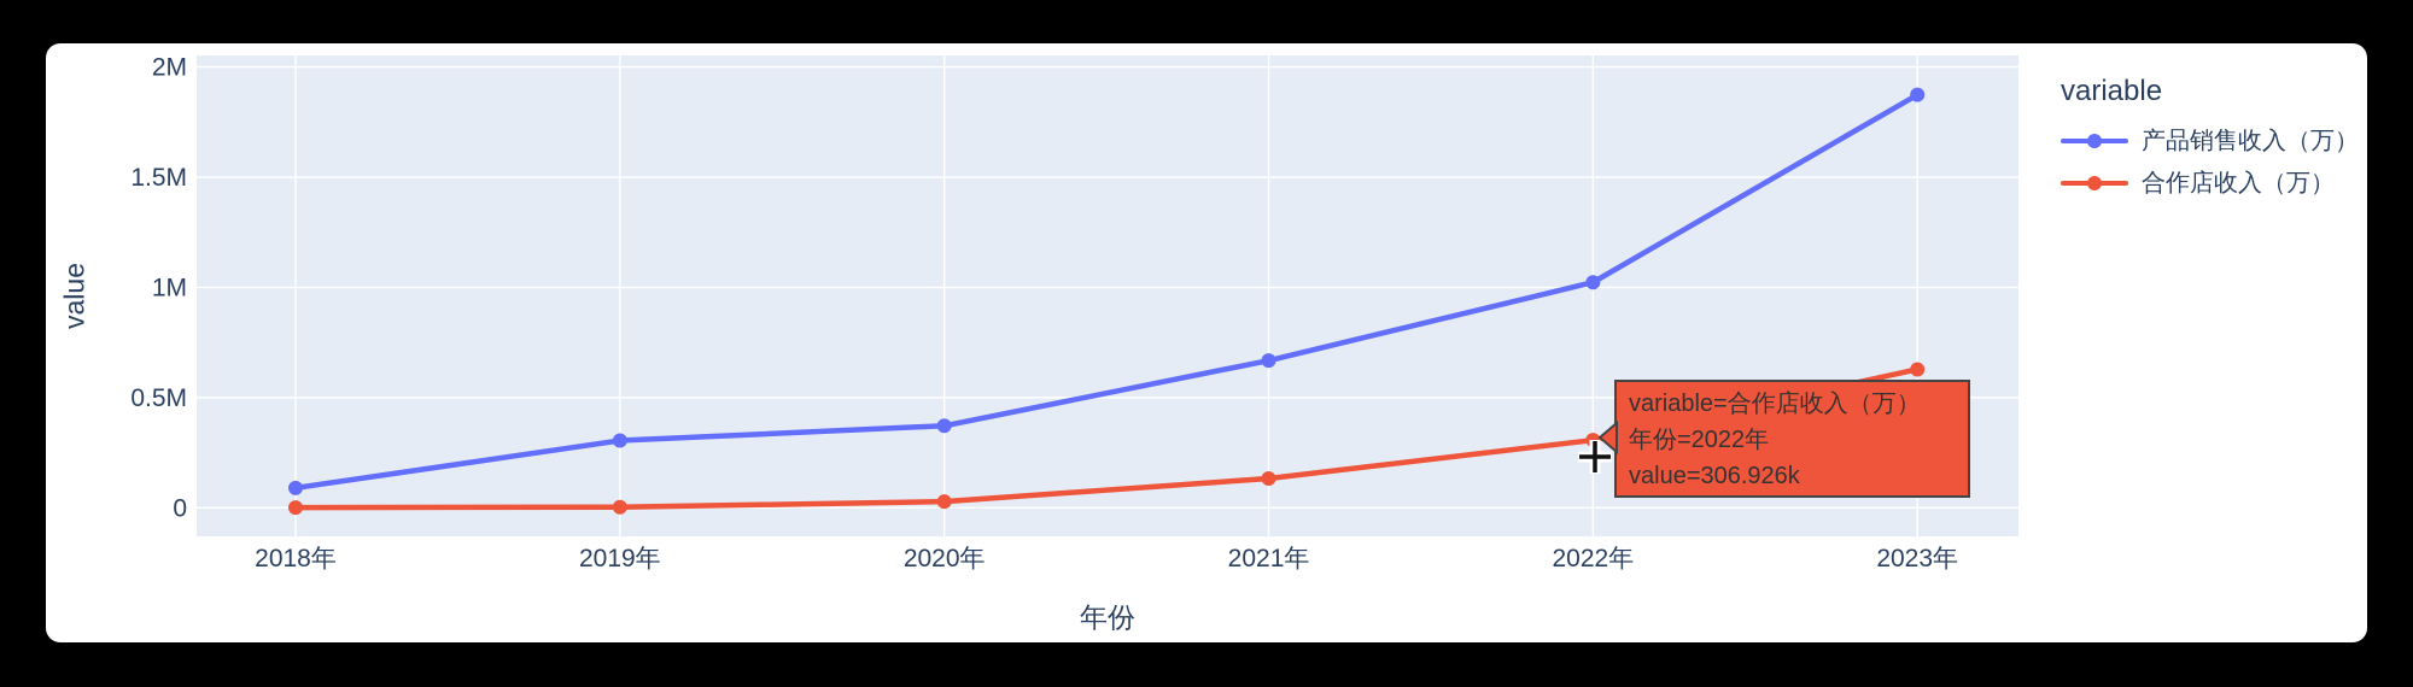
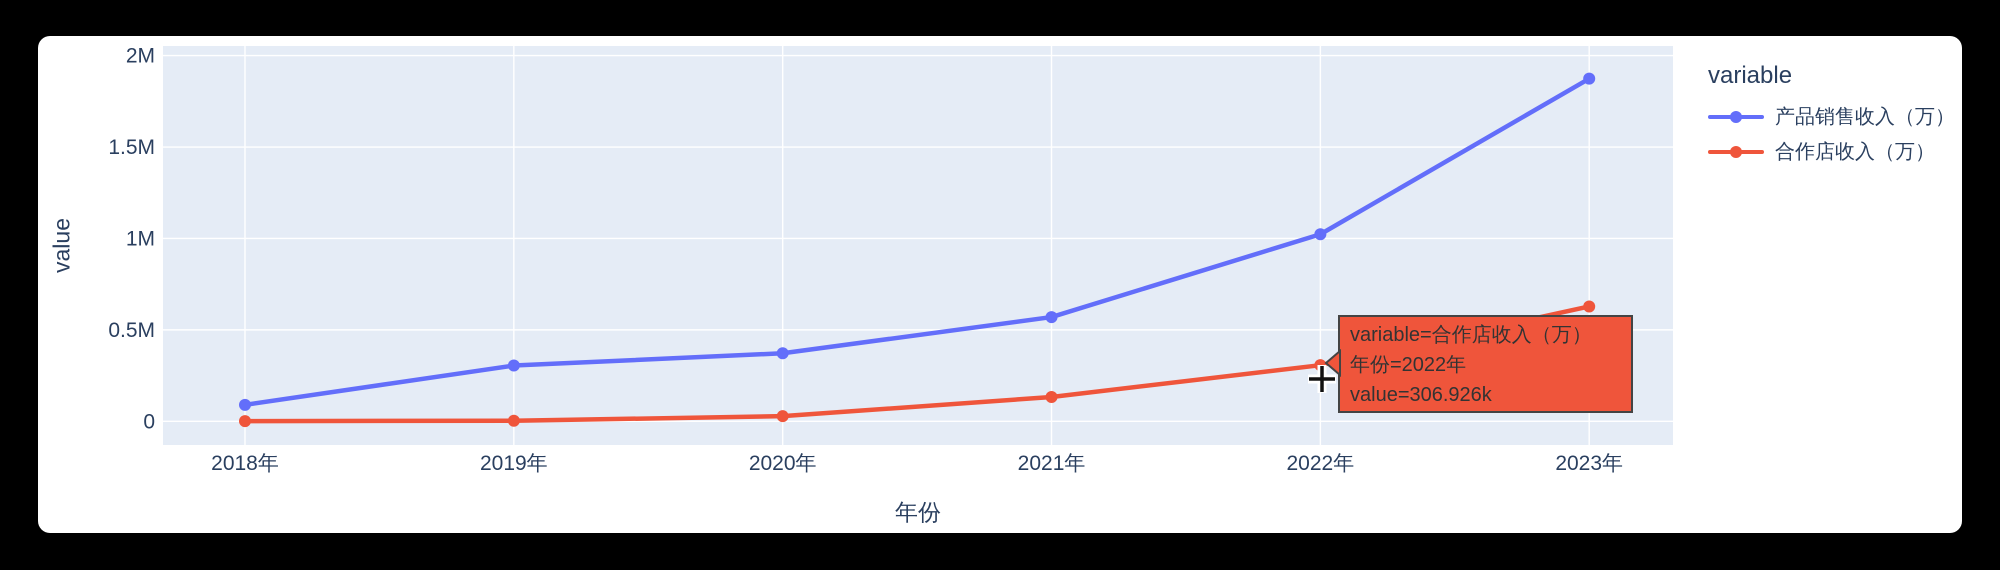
产品销售收入（万）/2021年: 0.67M -> 0.57M
